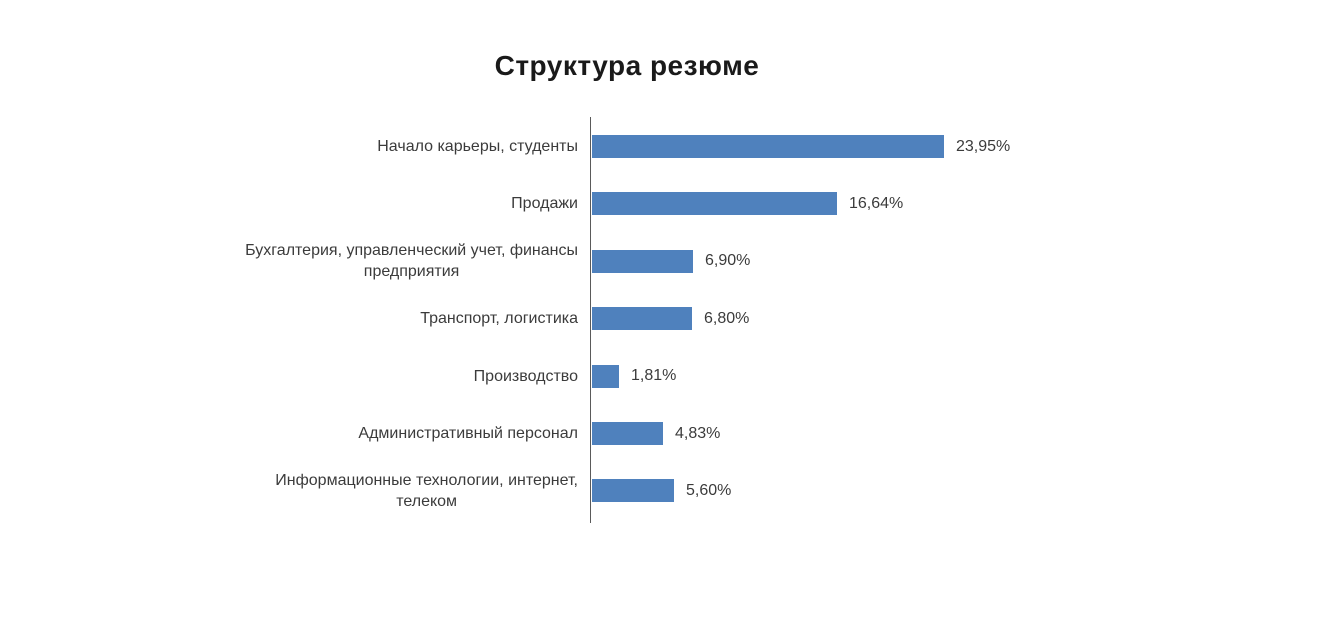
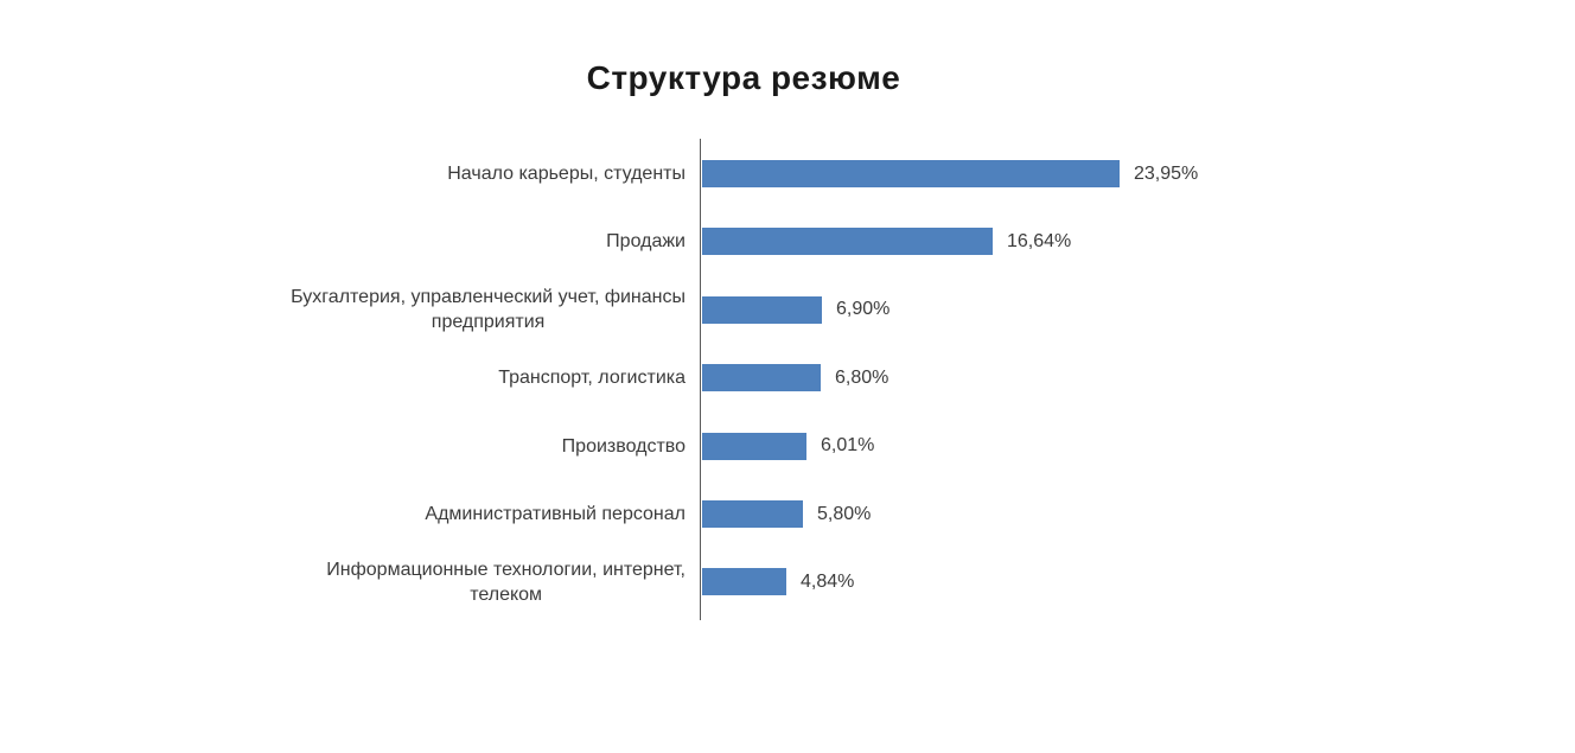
Производство: 1,81% -> 6,01%
Административный персонал: 4,83% -> 5,80%
Информационные технологии, интернет, телеком: 5,60% -> 4,84%
